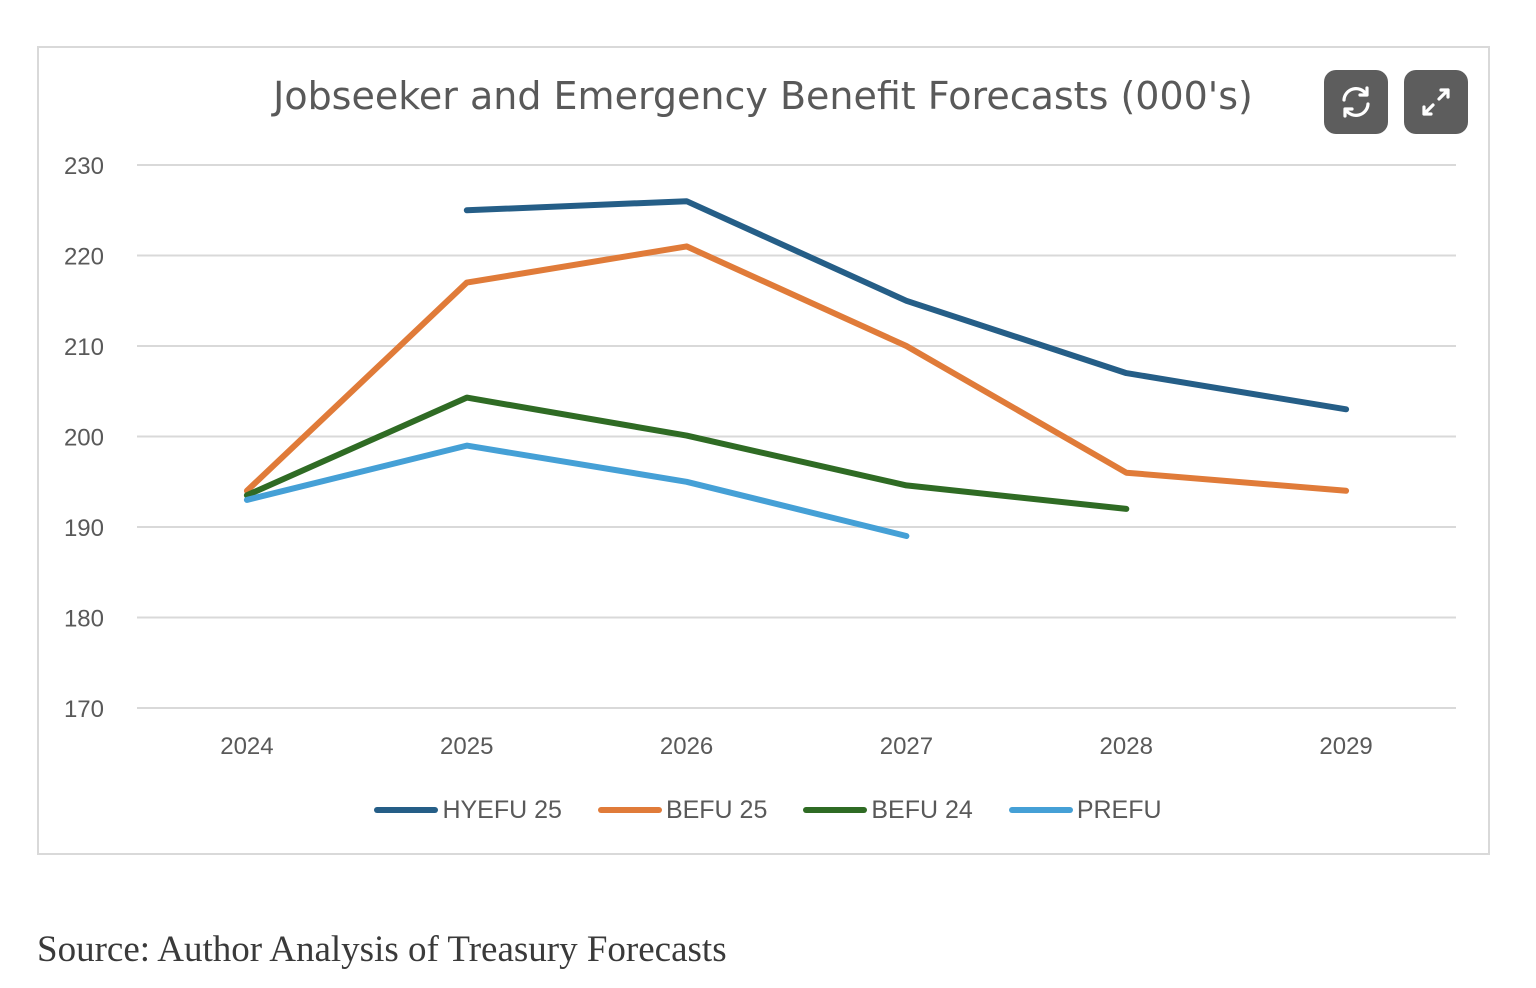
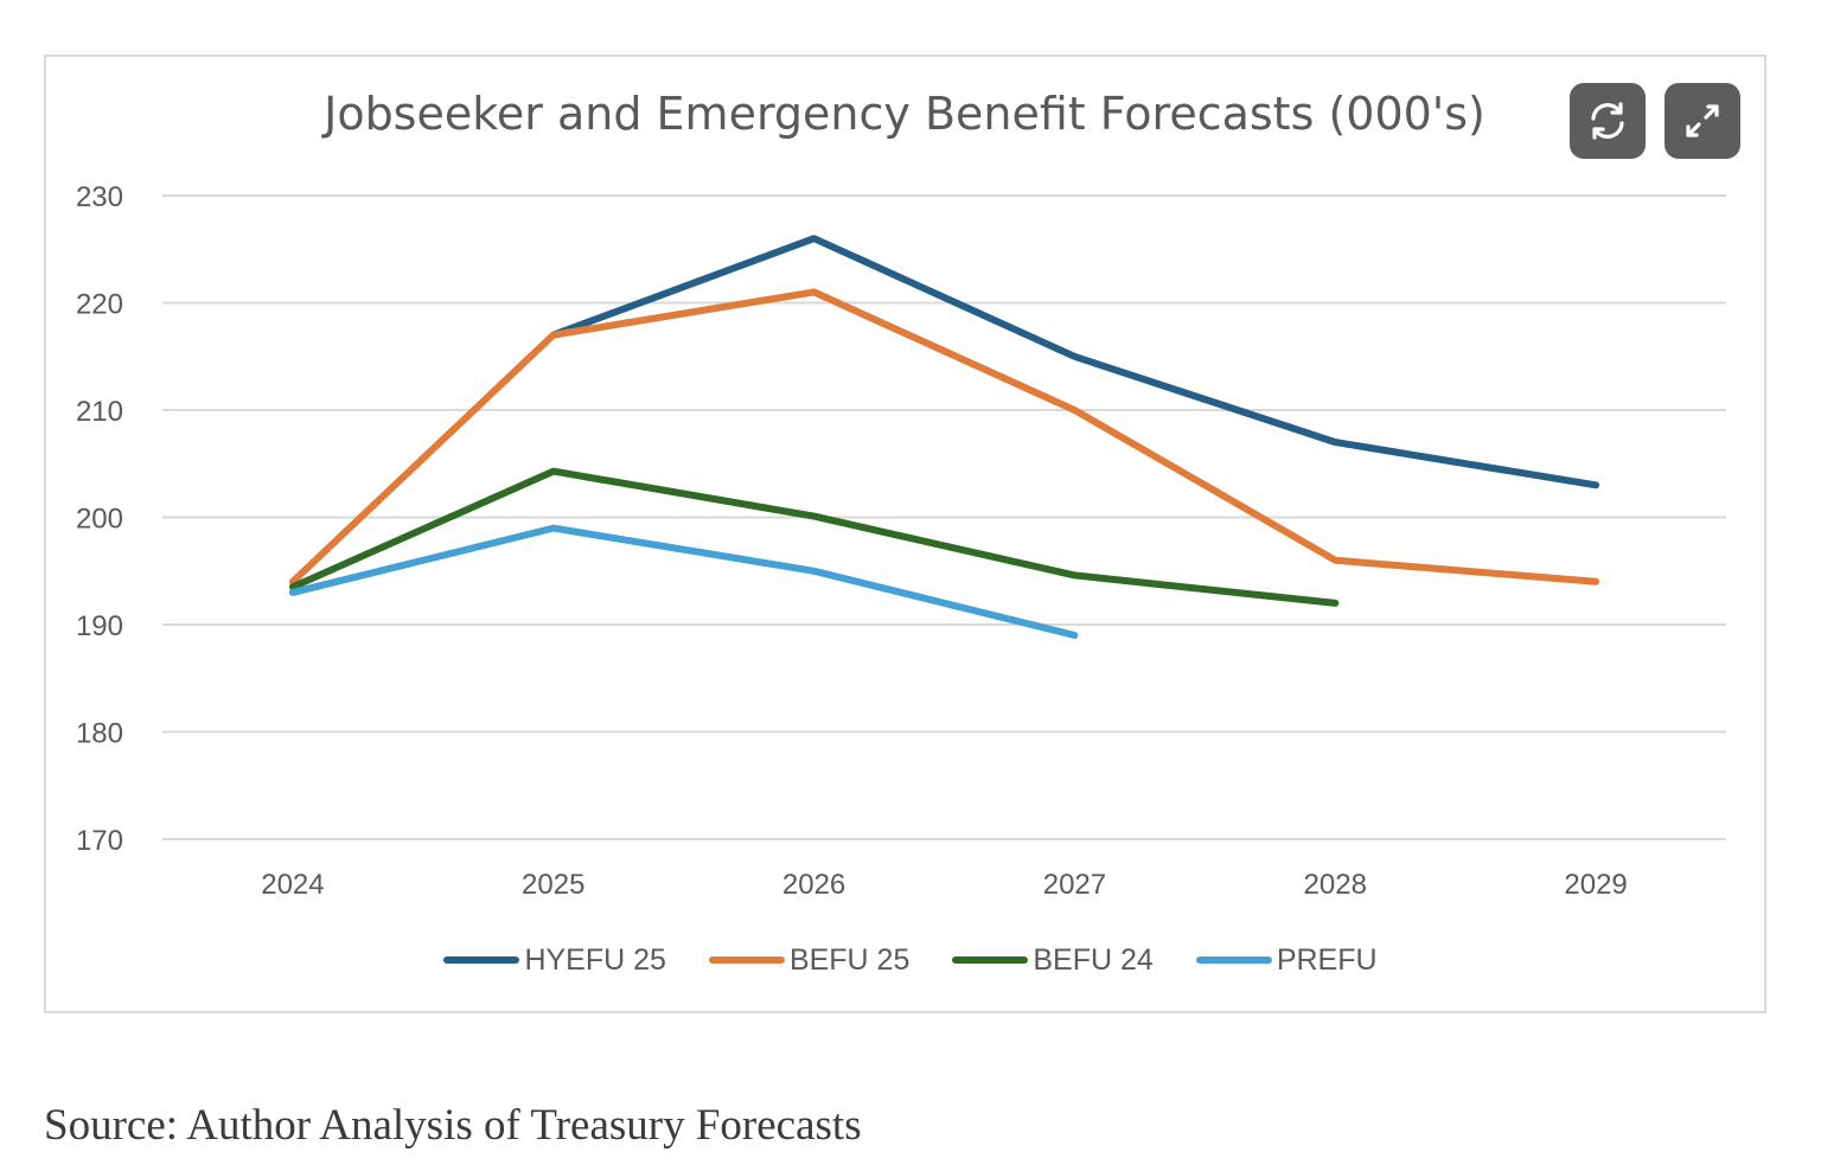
HYEFU 25/2025: 225 -> 217
